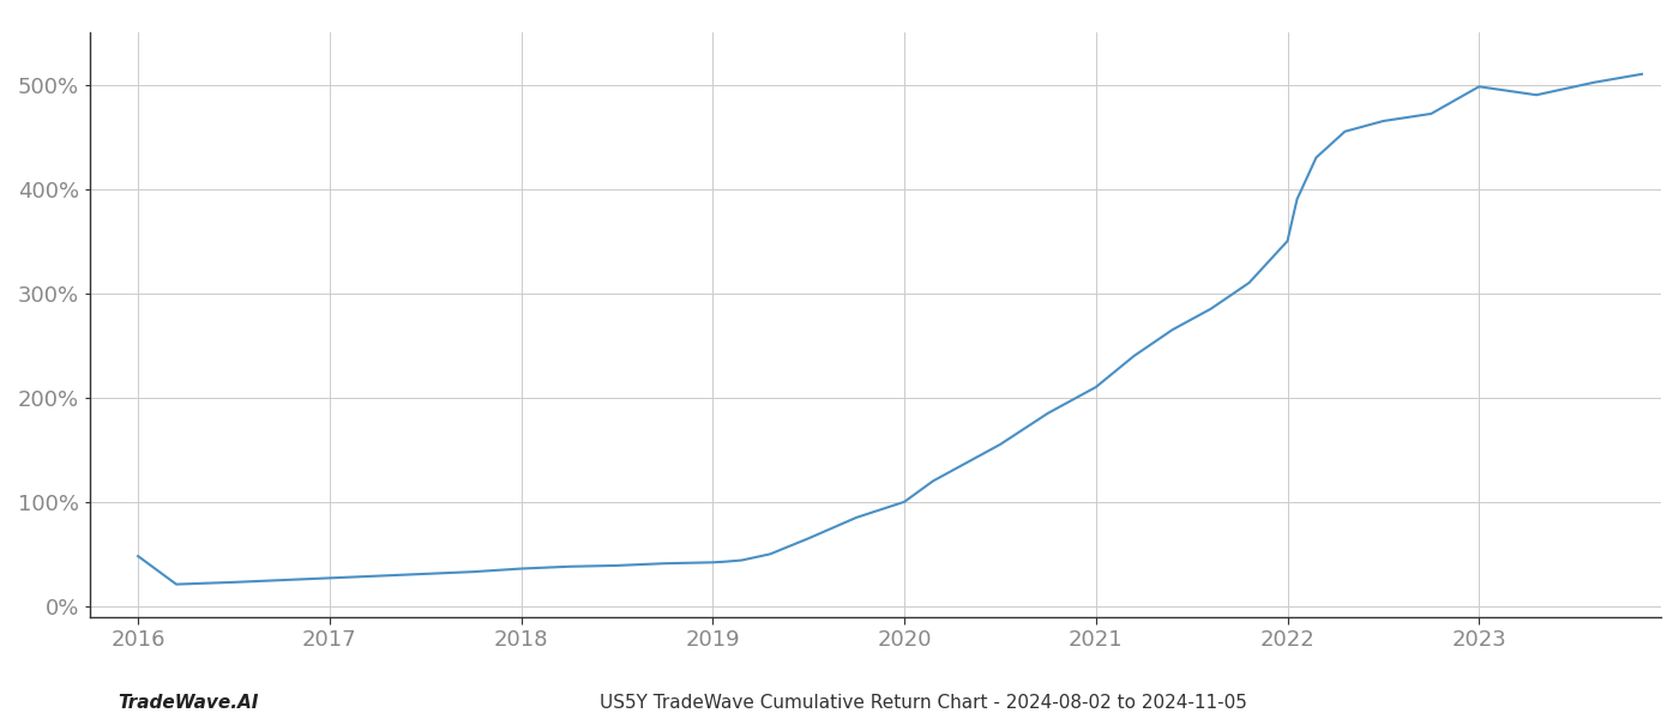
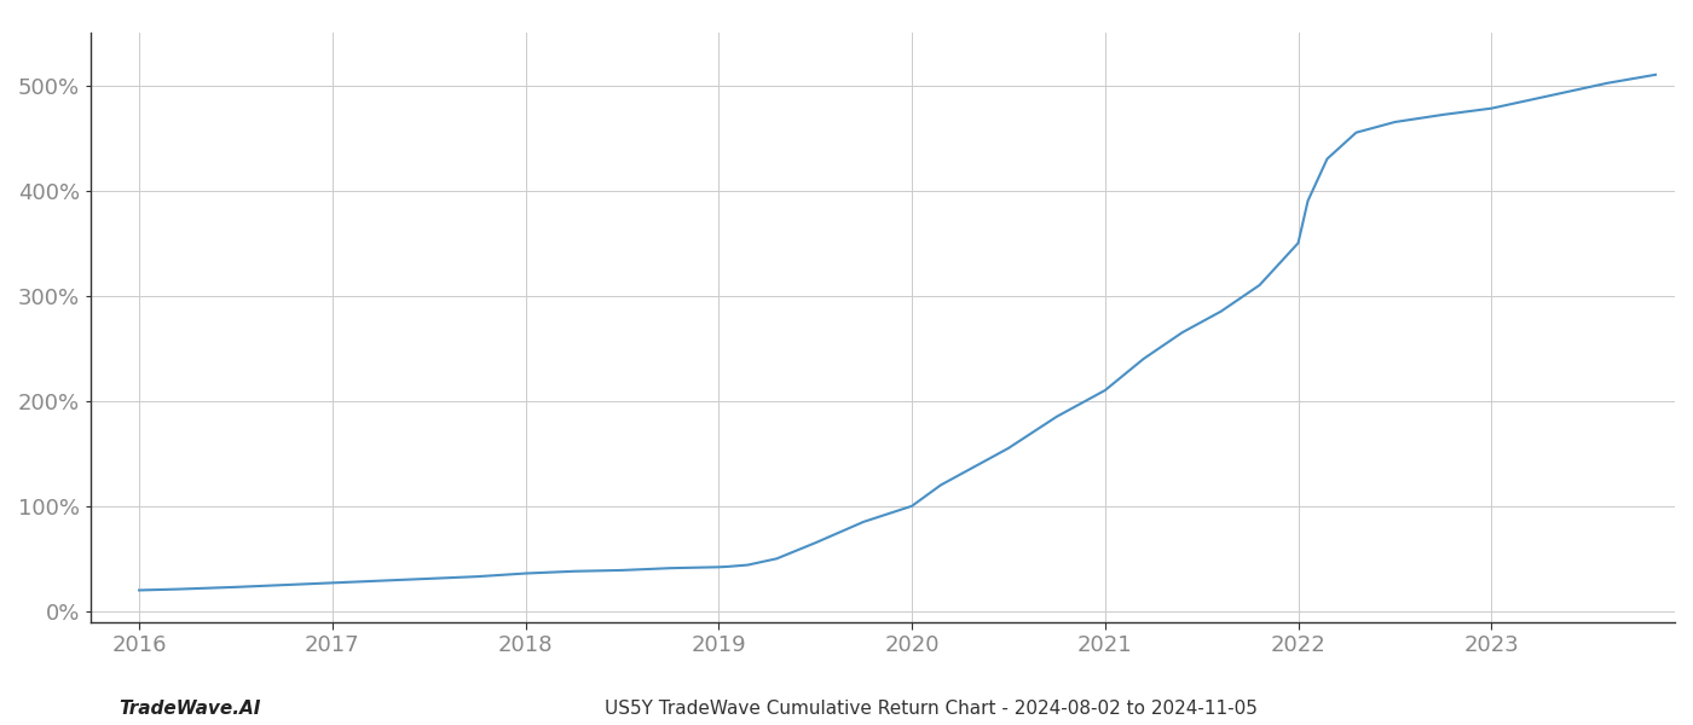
2016: 48% -> 20%
2023: 498% -> 478%
